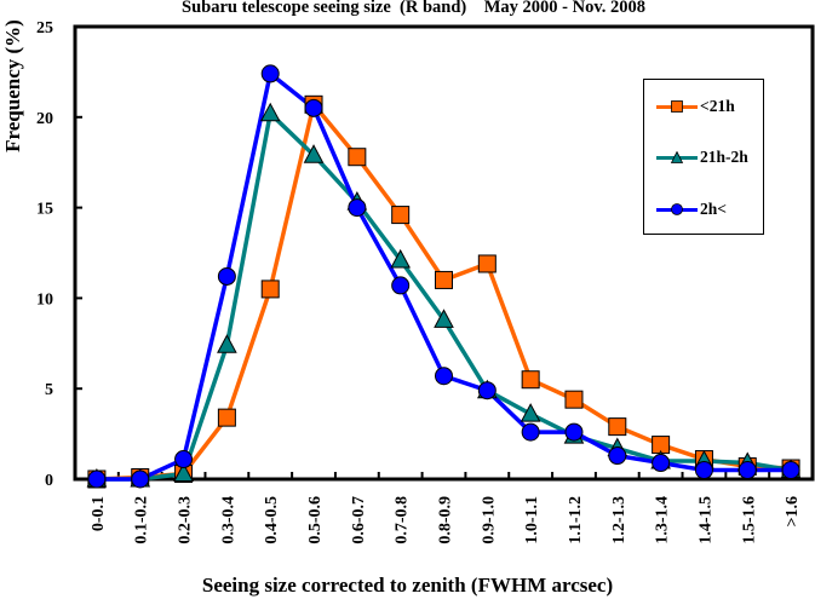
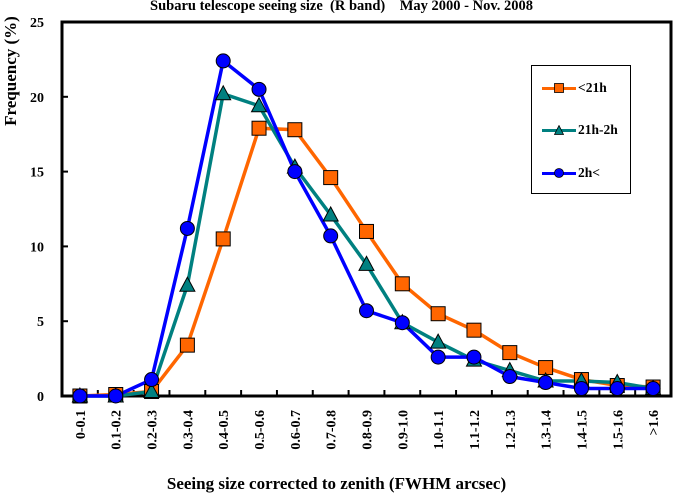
<21h/0.5-0.6: 20.7 -> 17.9
21h-2h/0.5-0.6: 17.9 -> 19.4
<21h/0.9-1.0: 11.9 -> 7.5
